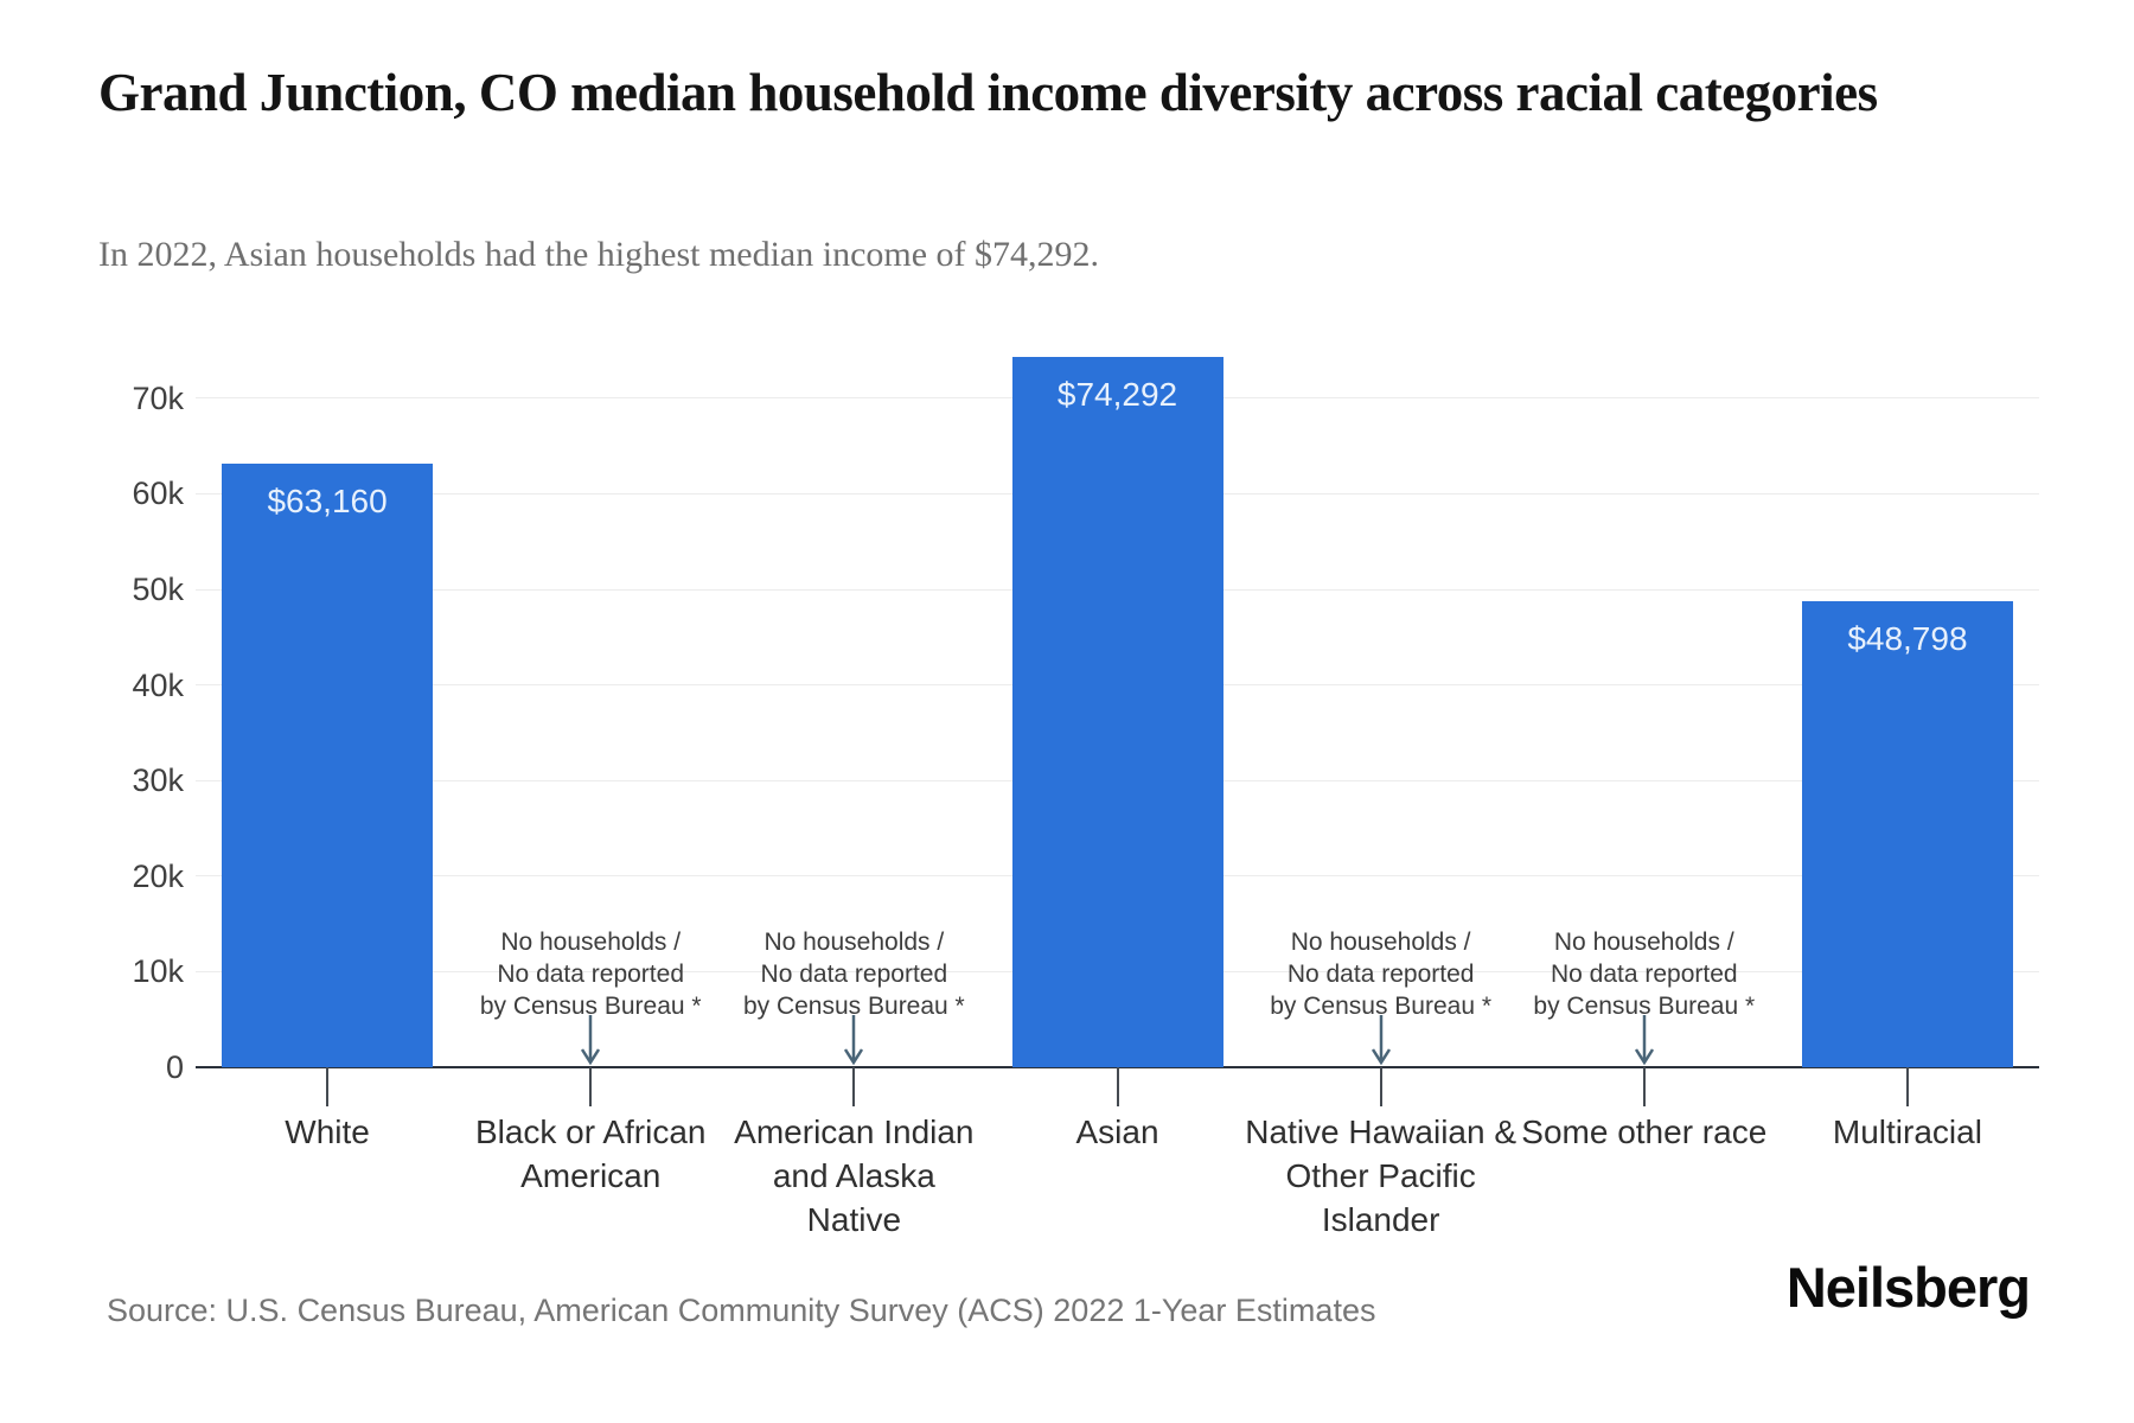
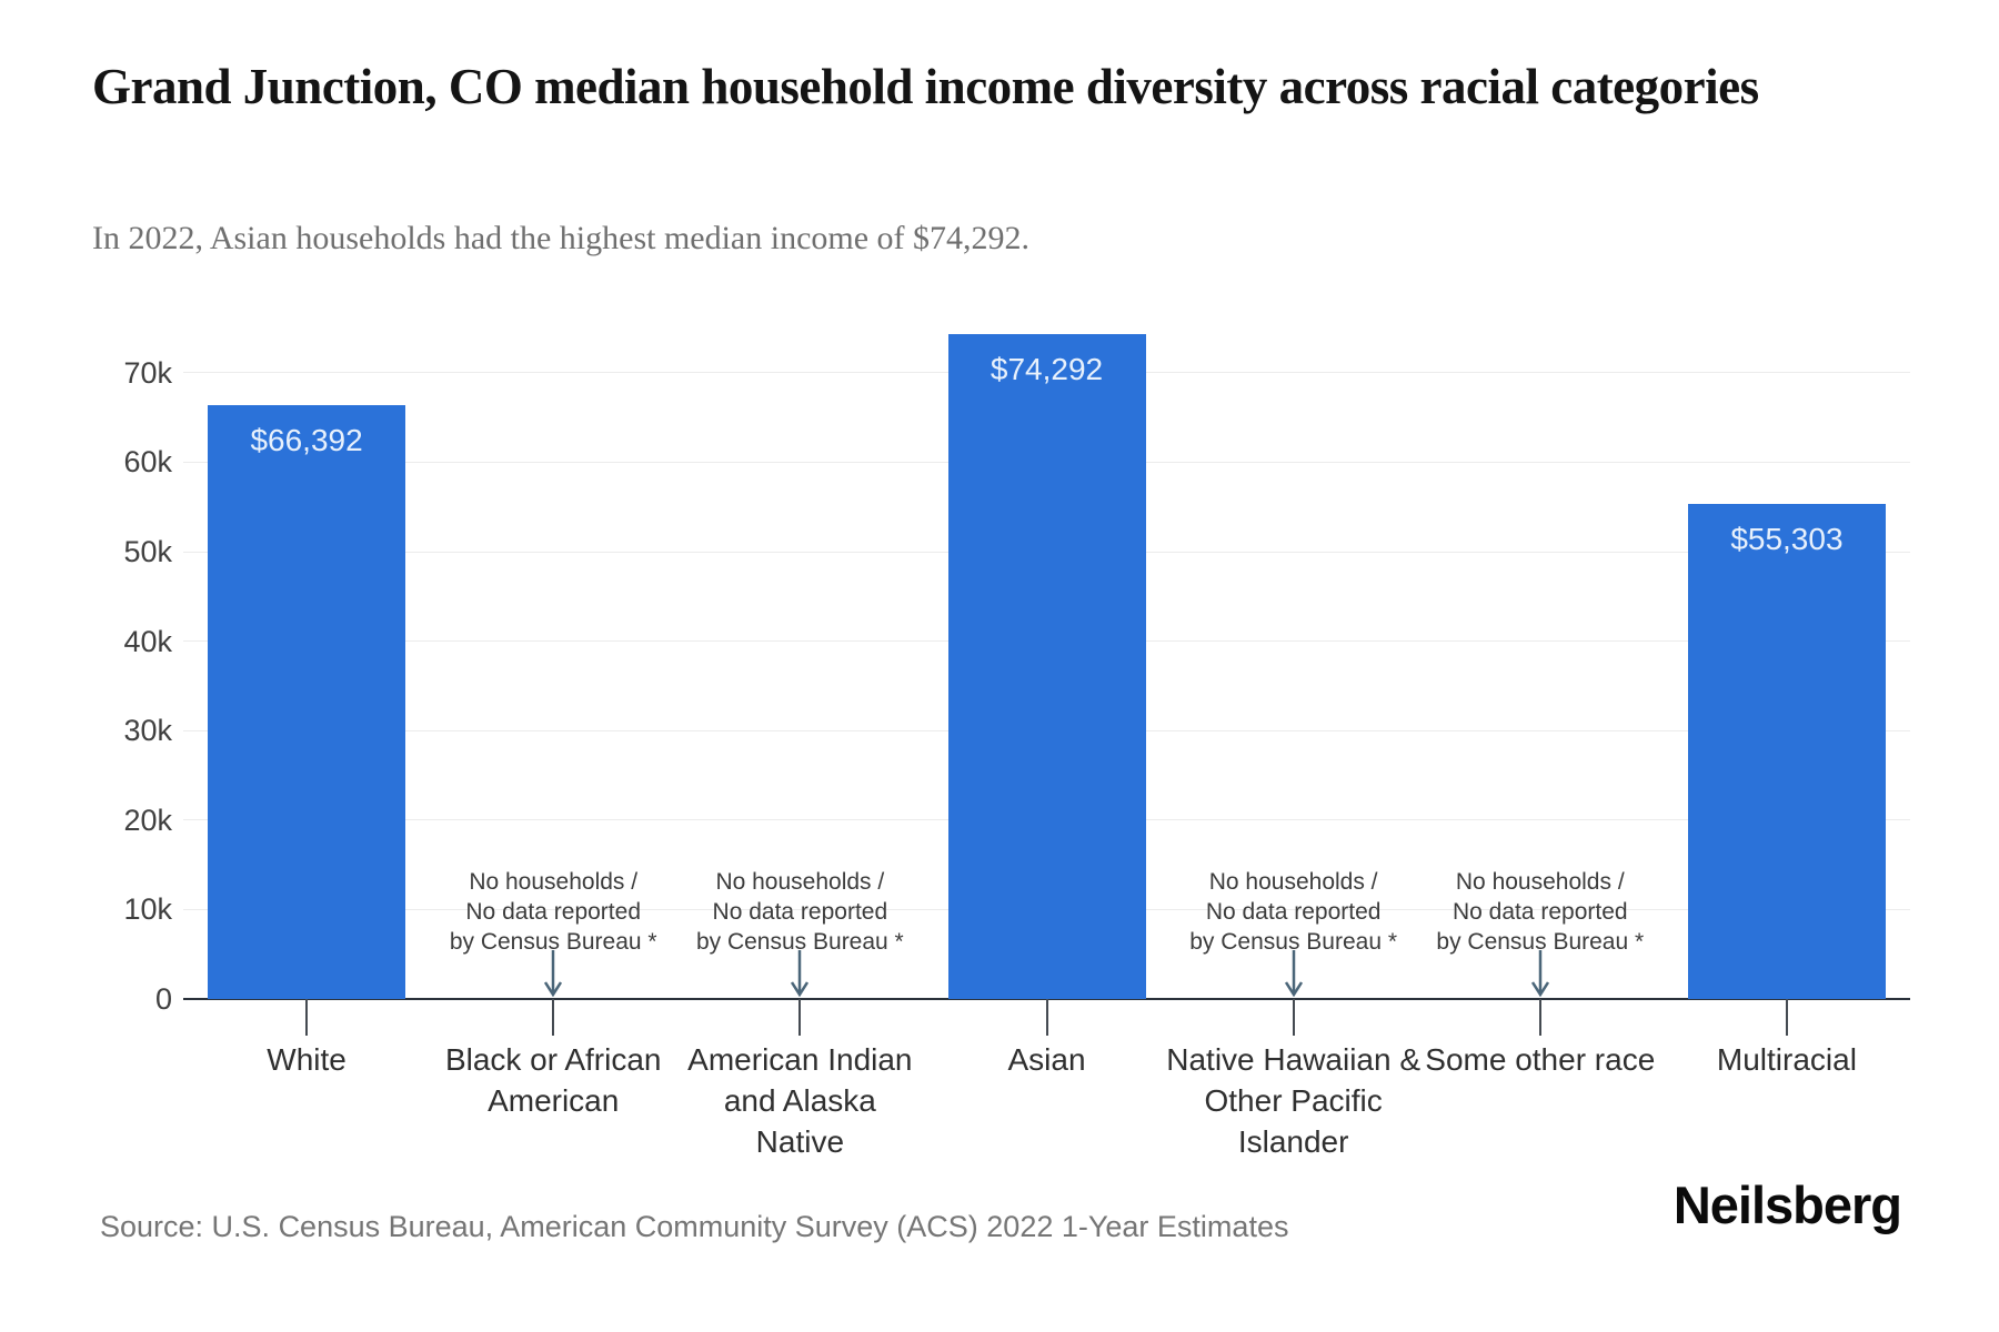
White: $63,160 -> $66,392
Multiracial: $48,798 -> $55,303
